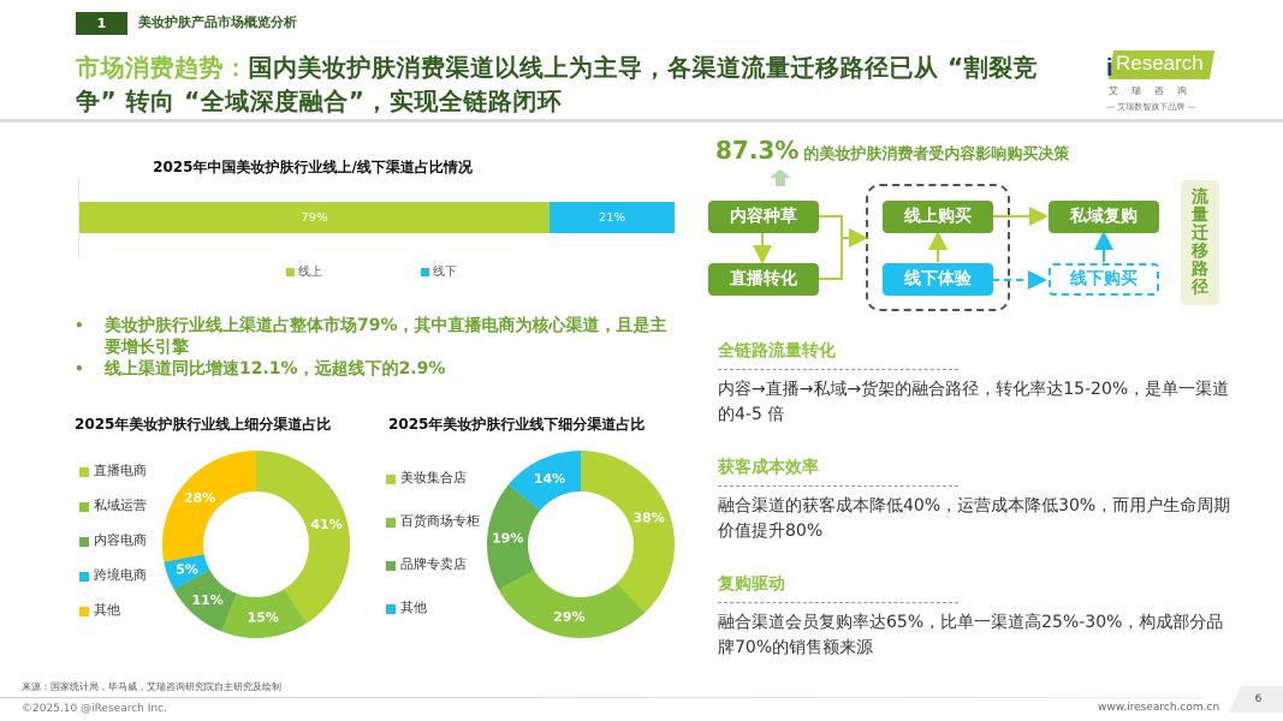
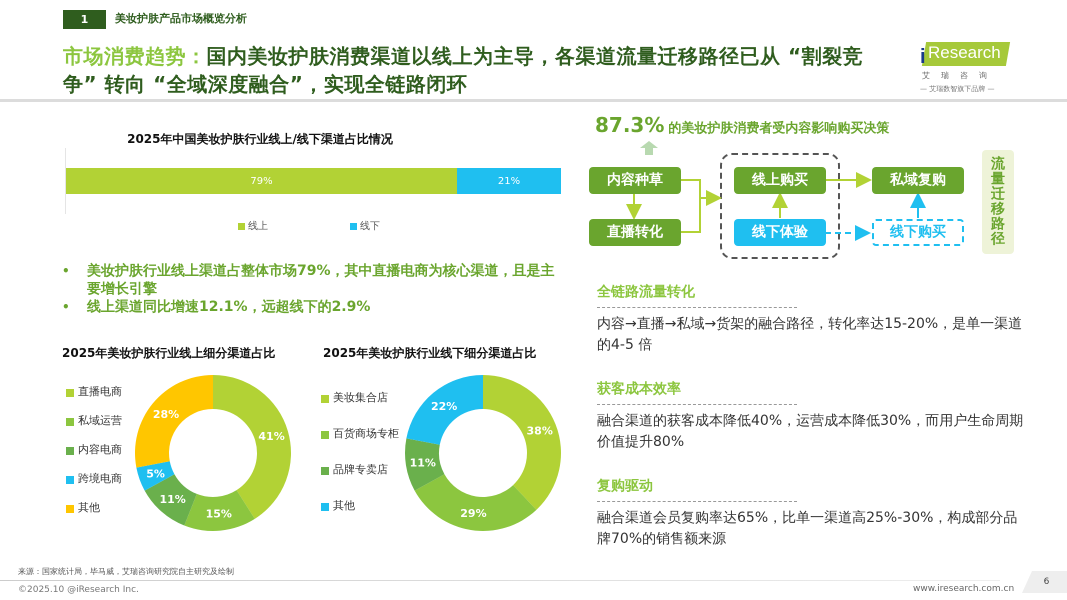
2025年美妆护肤行业线下细分渠道占比/品牌专卖店: 19% -> 11%
2025年美妆护肤行业线下细分渠道占比/其他: 14% -> 22%
